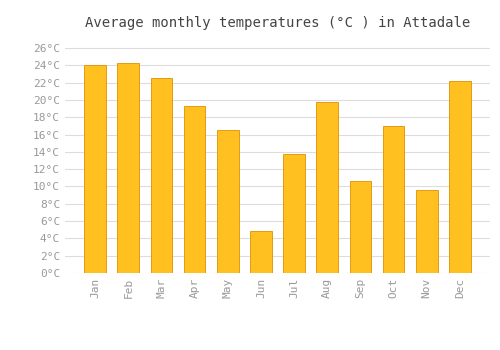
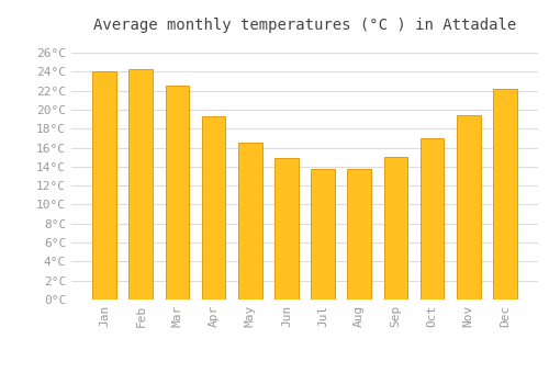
Jun: 4.8°C -> 14.9°C
Aug: 19.8°C -> 13.8°C
Sep: 10.6°C -> 15.0°C
Nov: 9.6°C -> 19.4°C
